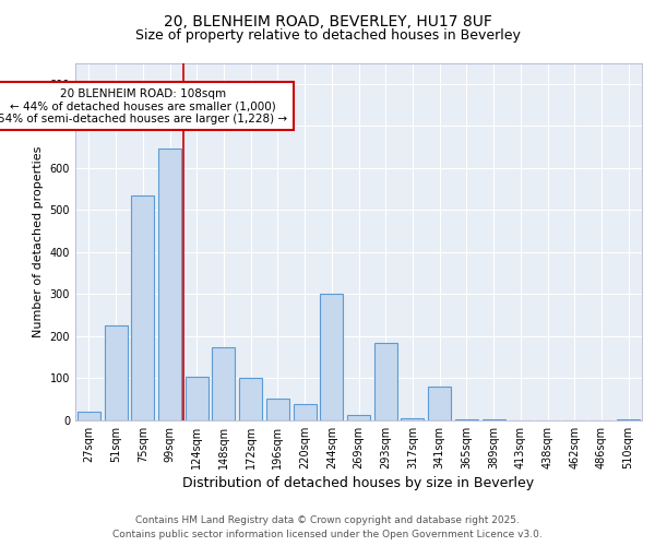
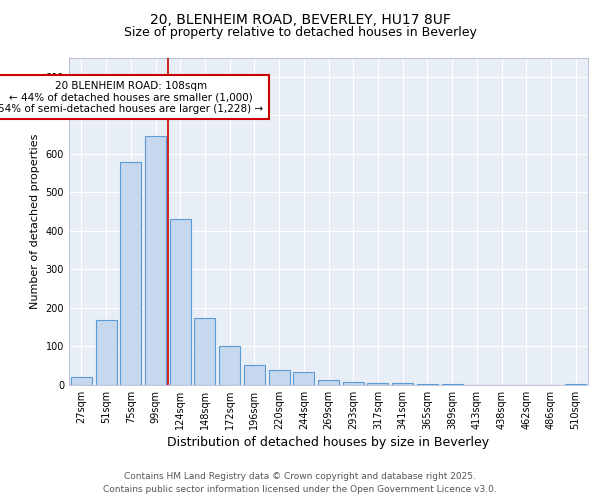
51sqm: 225 -> 170
75sqm: 535 -> 580
124sqm: 105 -> 430
244sqm: 300 -> 33
293sqm: 185 -> 8
341sqm: 80 -> 4
